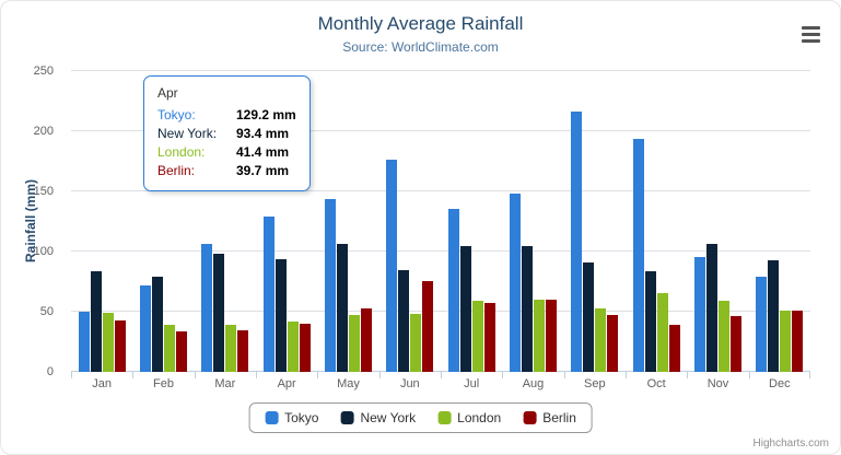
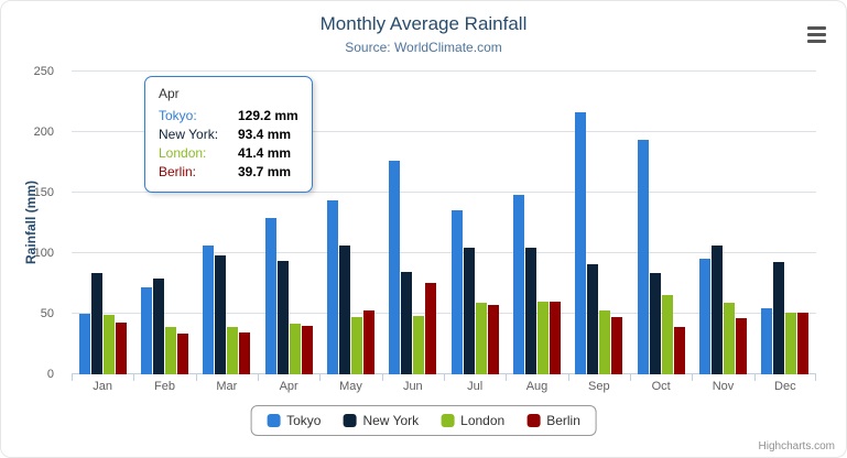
Tokyo/Dec: 79 -> 54
